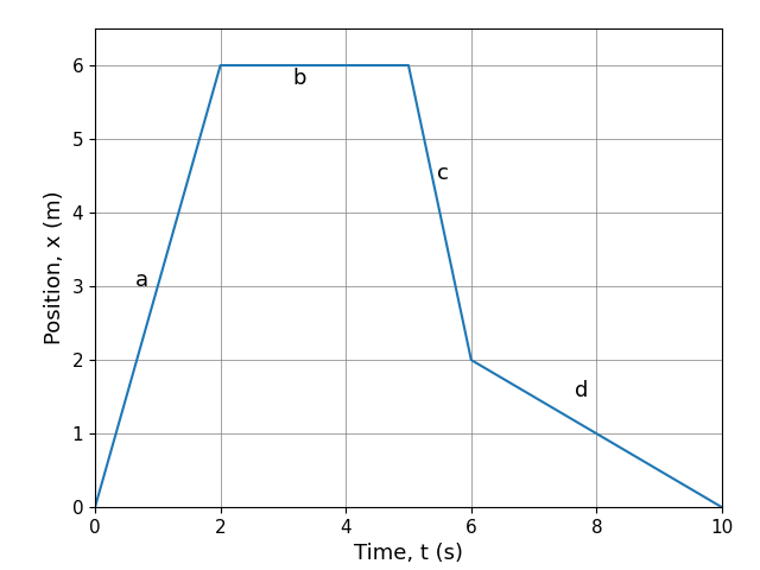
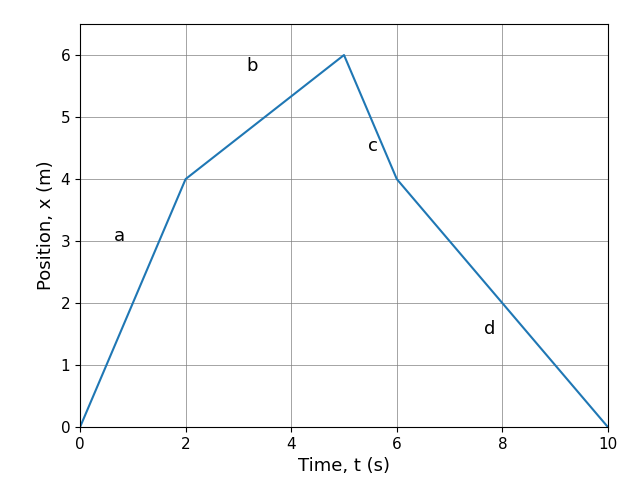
2: 6 -> 4
6: 2 -> 4
